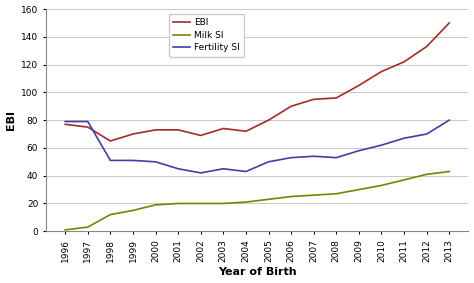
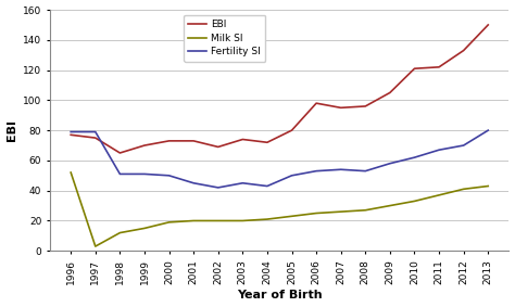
Milk SI/1996: 1 -> 52
EBI/2006: 90 -> 98
EBI/2010: 115 -> 121
